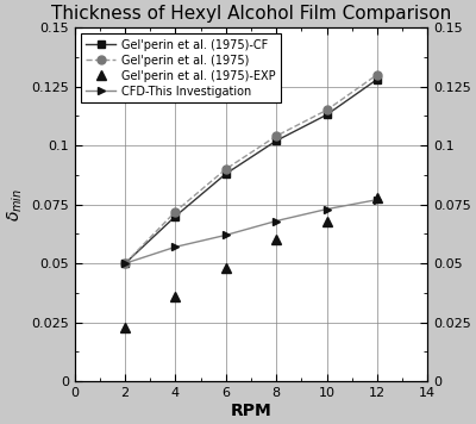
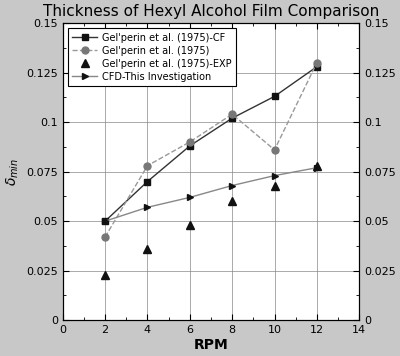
Gel'perin et al. (1975)/2: 0.050 -> 0.042
Gel'perin et al. (1975)/4: 0.072 -> 0.078
Gel'perin et al. (1975)/10: 0.115 -> 0.086
